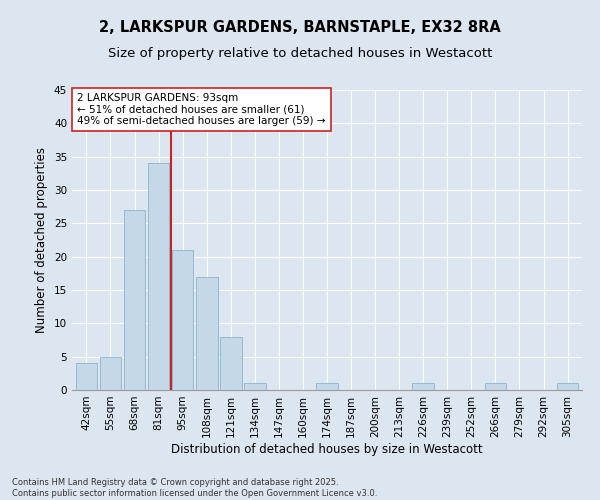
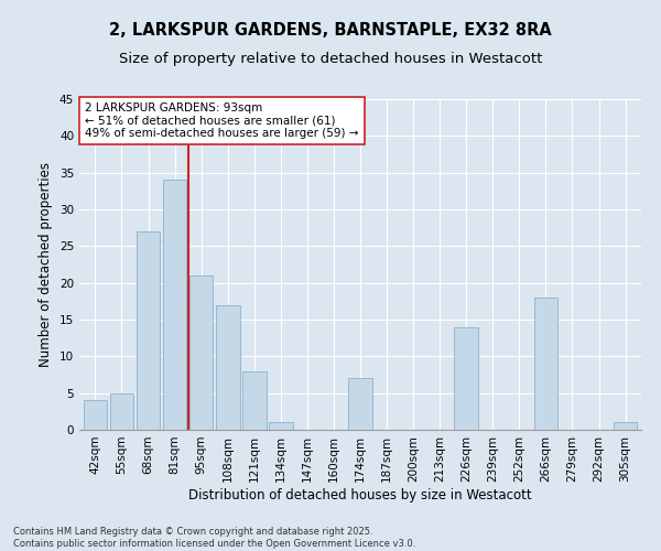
174sqm: 1 -> 7
226sqm: 1 -> 14
266sqm: 1 -> 18
